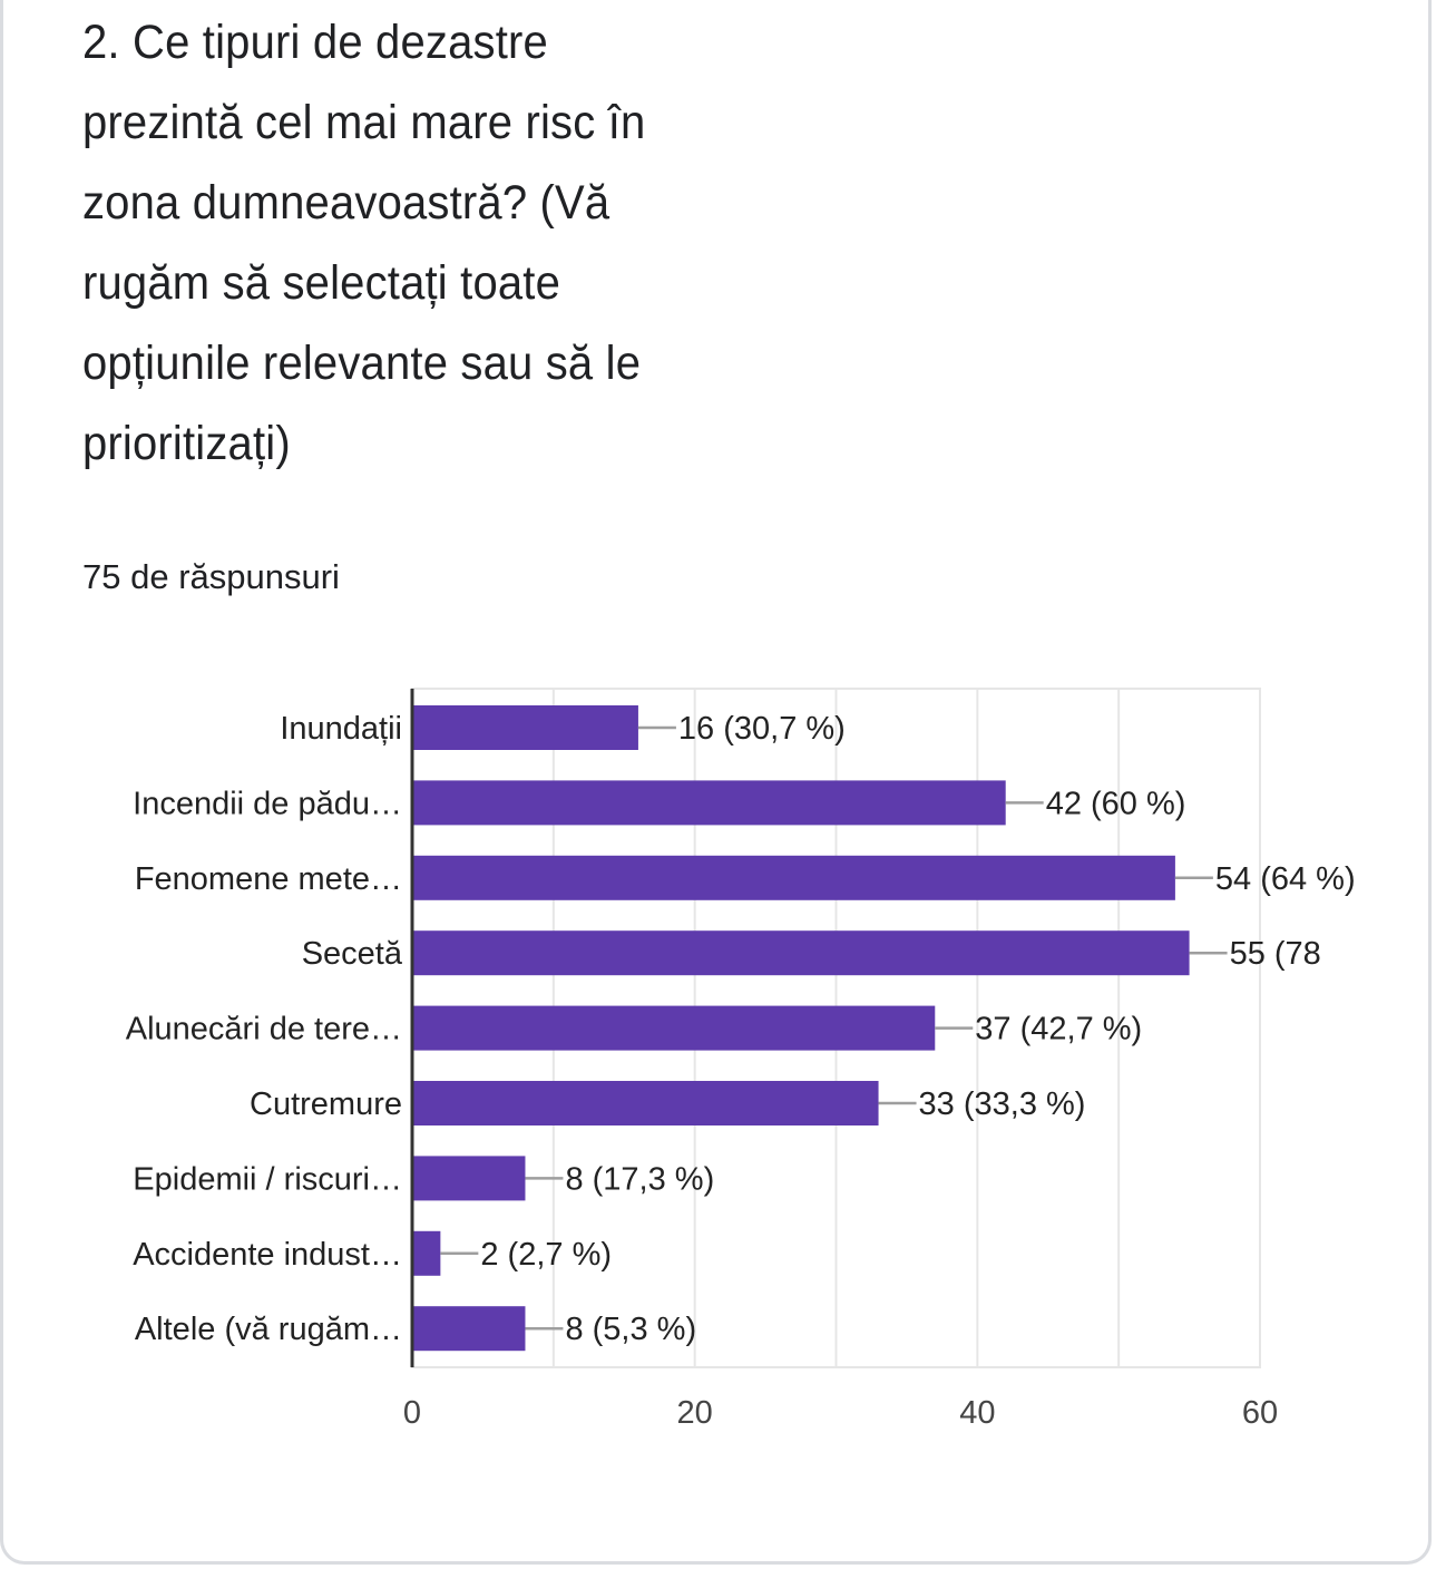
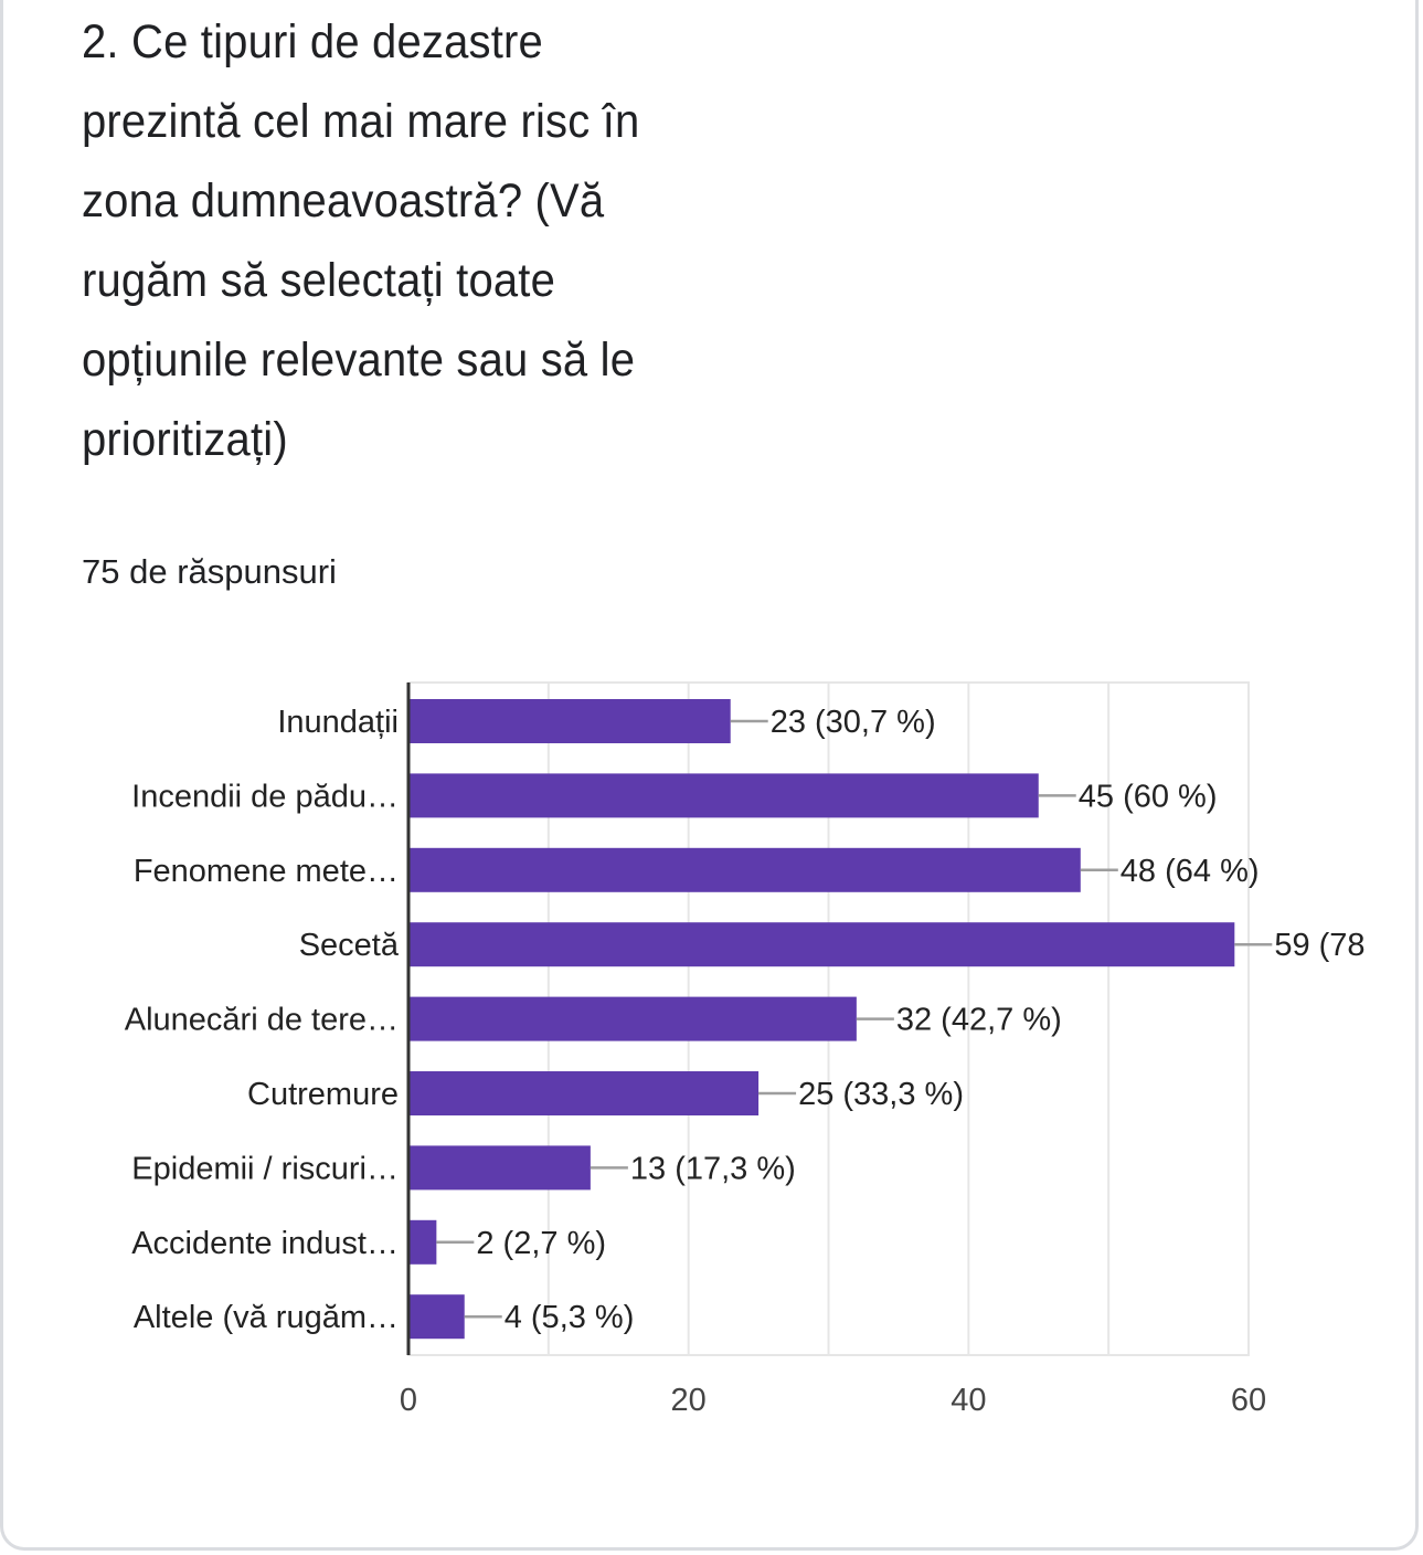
Inundații: 16 -> 23
Incendii de pădu…: 42 -> 45
Fenomene mete…: 54 -> 48
Secetă: 55 -> 59
Alunecări de tere…: 37 -> 32
Cutremure: 33 -> 25
Epidemii / riscuri…: 8 -> 13
Altele (vă rugăm…: 8 -> 4
